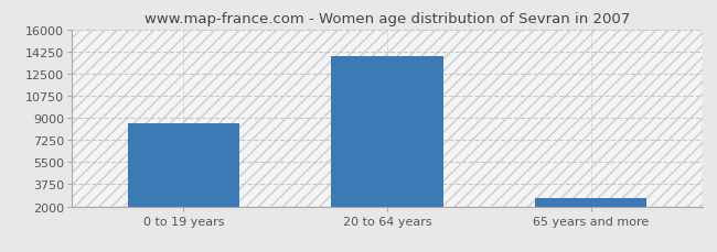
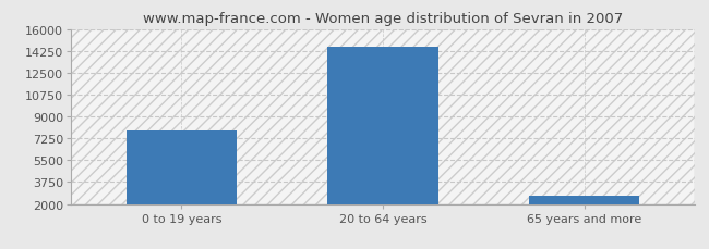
0 to 19 years: 8600 -> 7900
20 to 64 years: 13900 -> 14600
